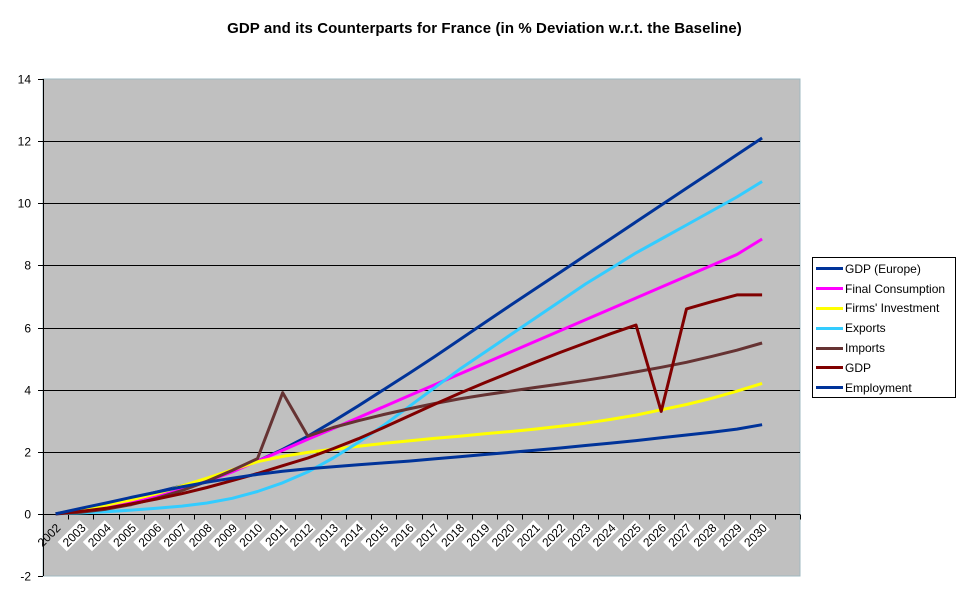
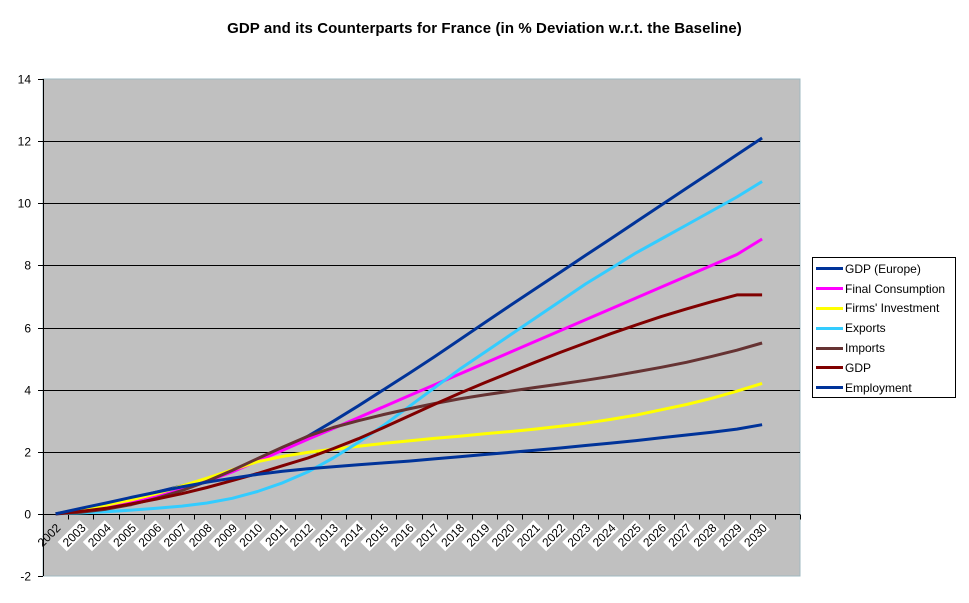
Imports/2011: 3.9 -> 2.1
GDP/2026: 3.3 -> 6.3
